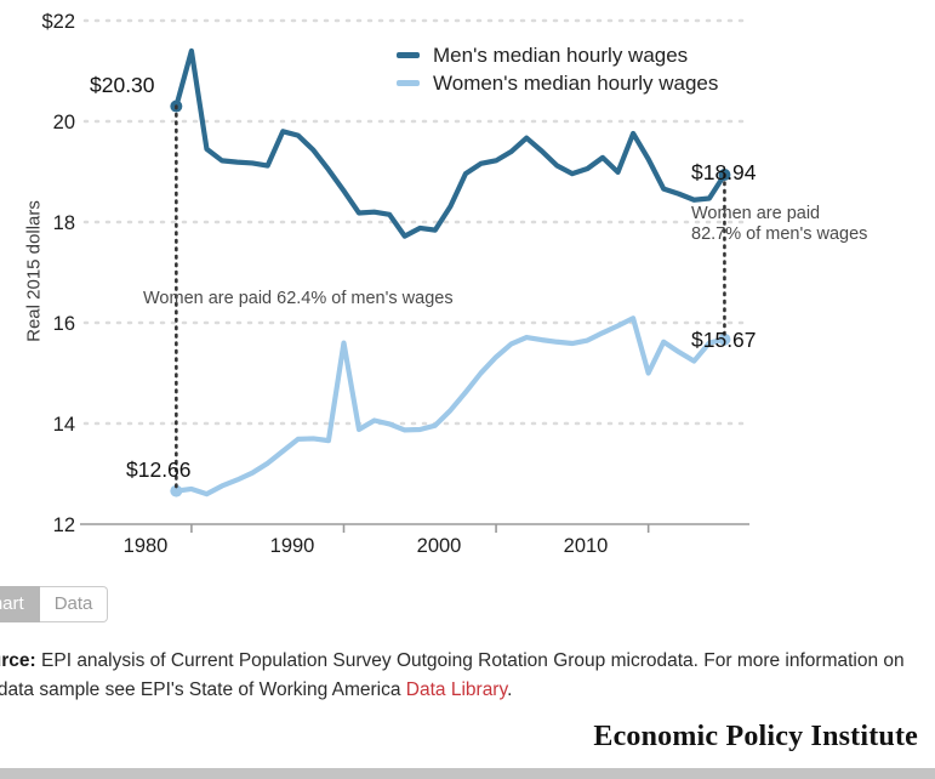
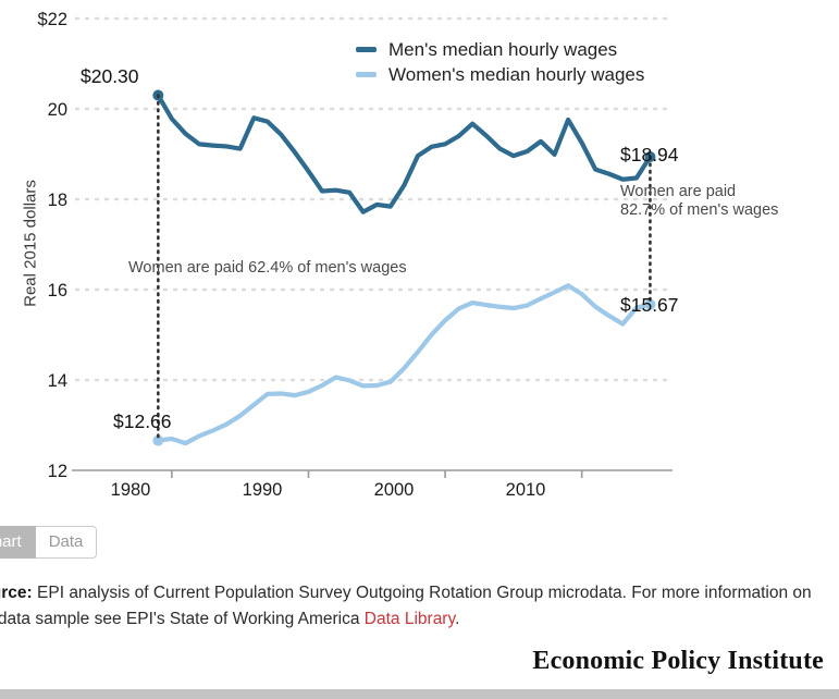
Men's median hourly wages/1980: $21.4 -> $19.8
Women's median hourly wages/1990: $15.6 -> $13.7
Women's median hourly wages/2010: $15.0 -> $15.9
